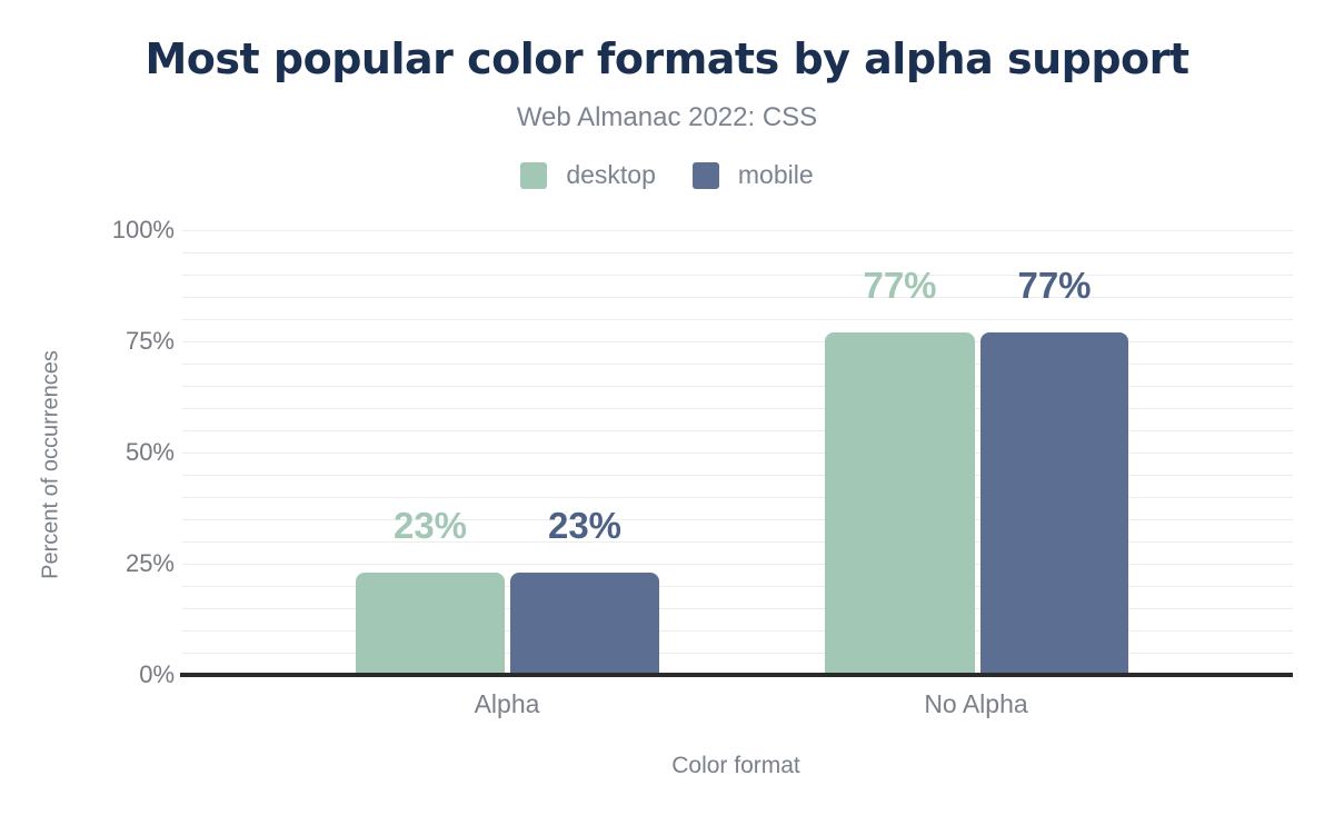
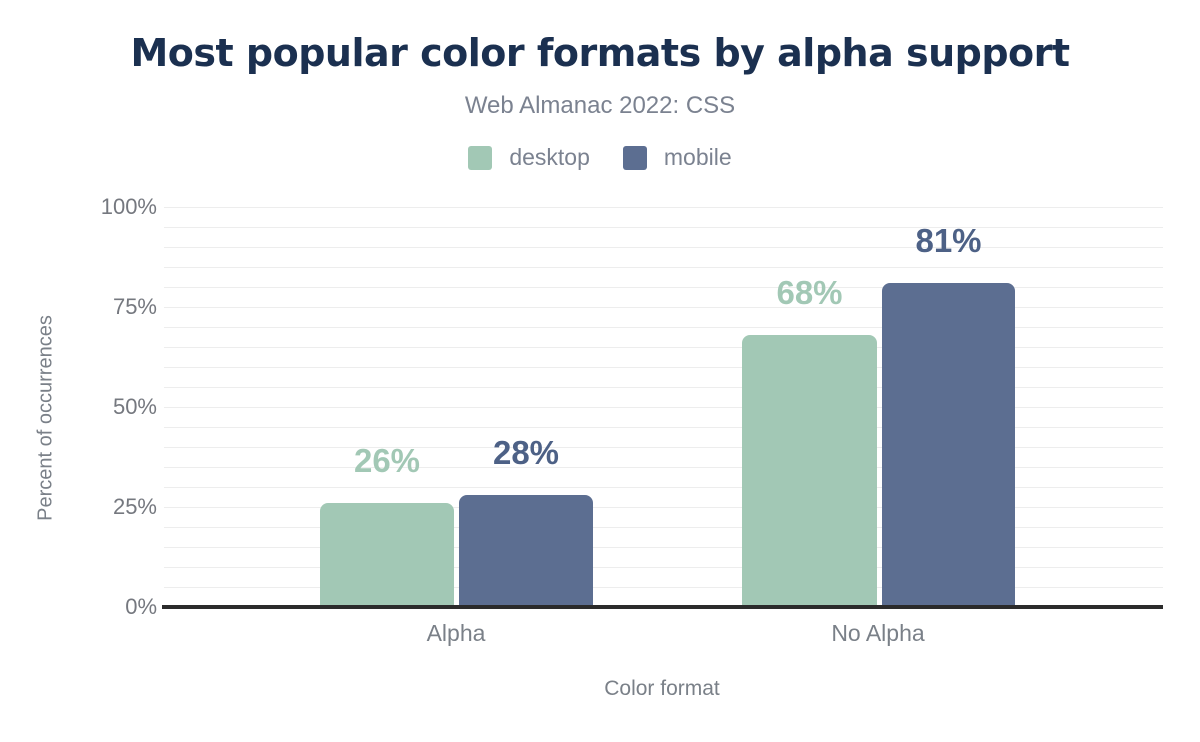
desktop/Alpha: 23% -> 26%
mobile/Alpha: 23% -> 28%
desktop/No Alpha: 77% -> 68%
mobile/No Alpha: 77% -> 81%
